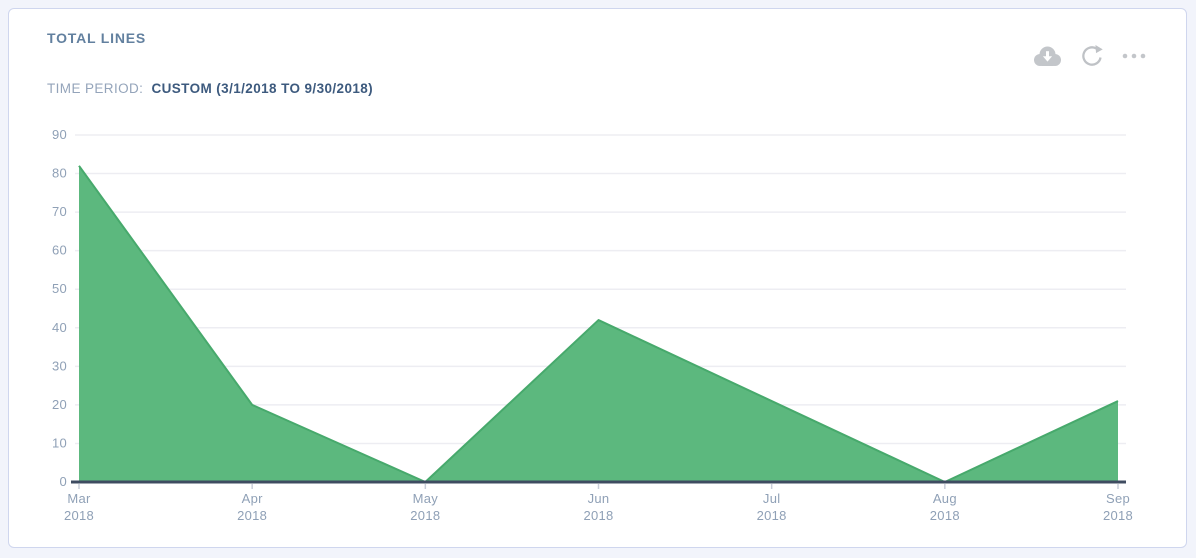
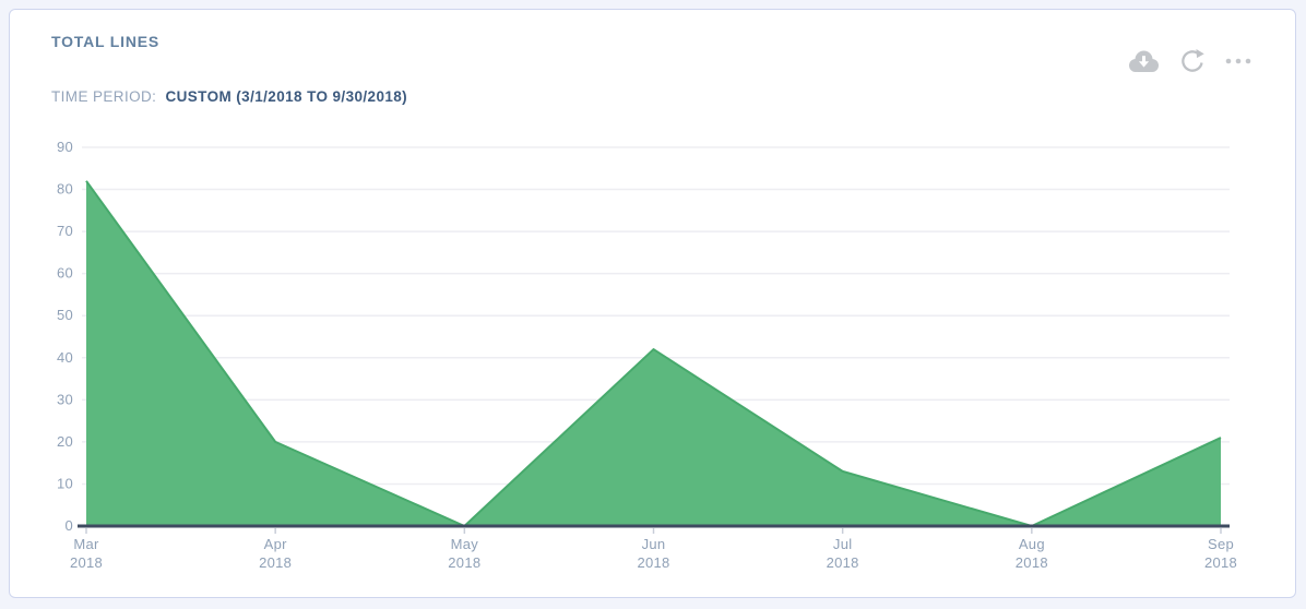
Jul 2018: 21 -> 13
